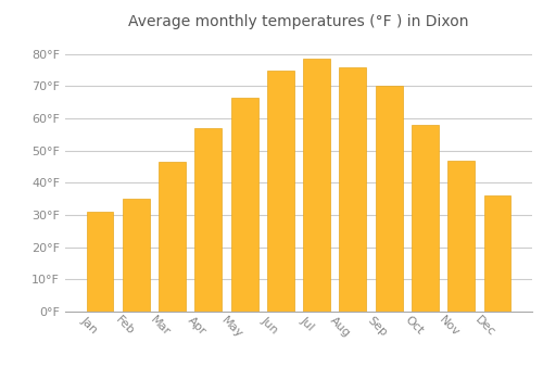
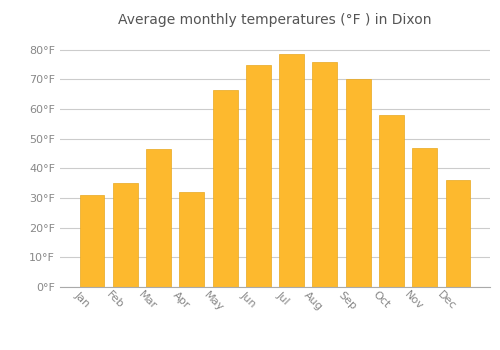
Apr: 57.0°F -> 32.0°F
